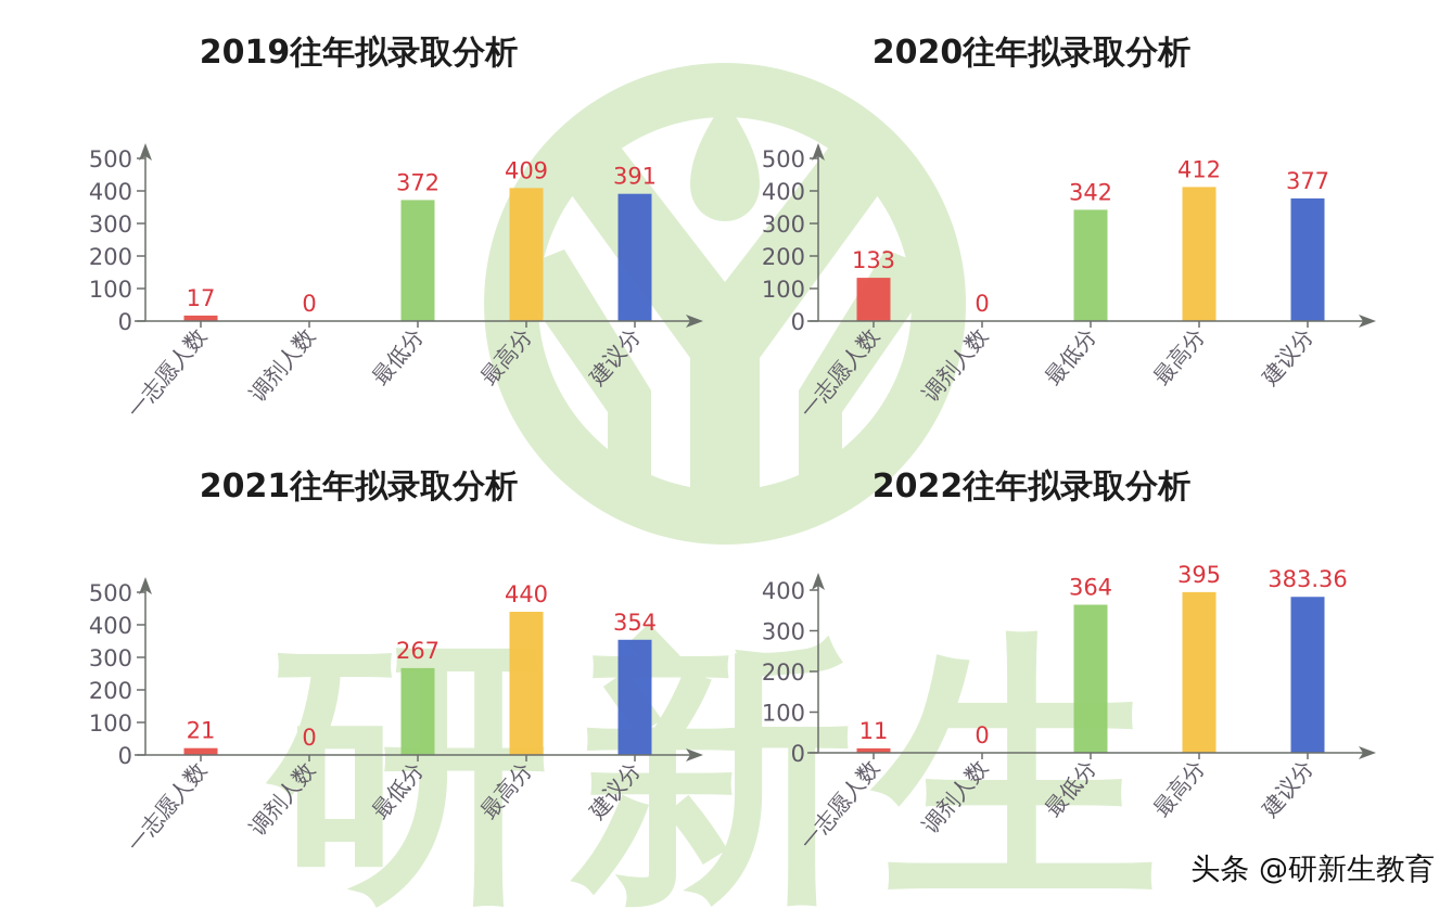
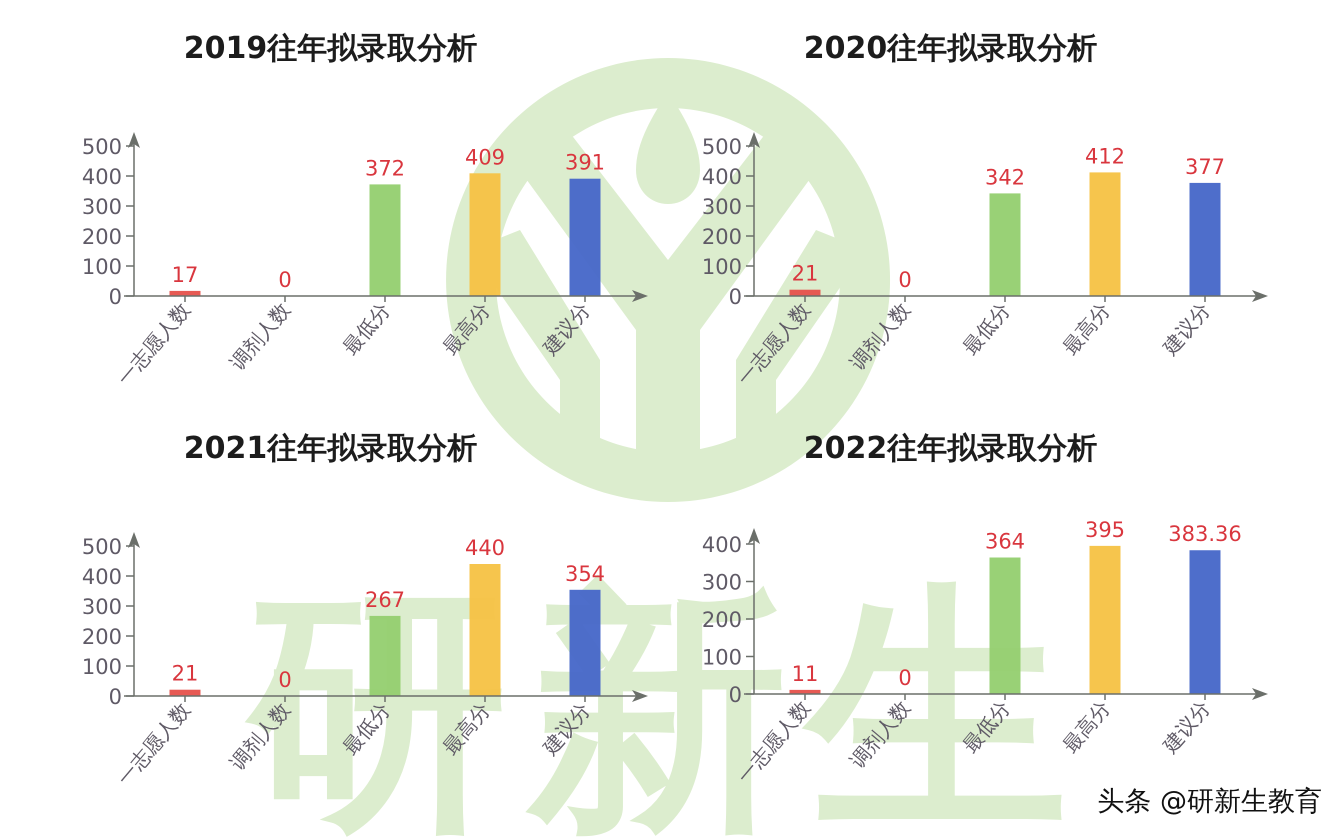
2020往年拟录取分析/一志愿人数: 133 -> 21
